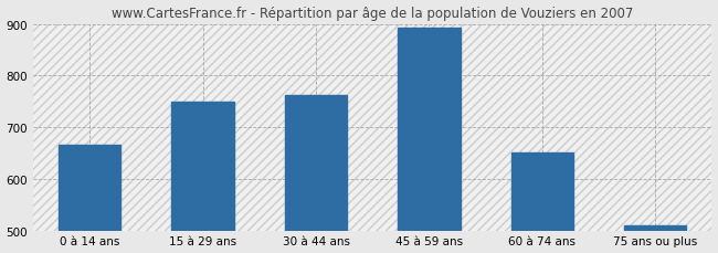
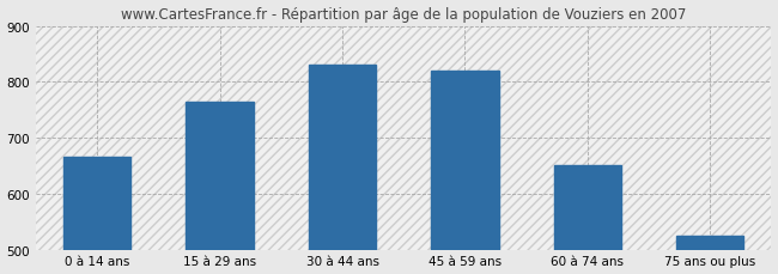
15 à 29 ans: 750 -> 765
30 à 44 ans: 763 -> 830
45 à 59 ans: 893 -> 820
75 ans ou plus: 510 -> 525
